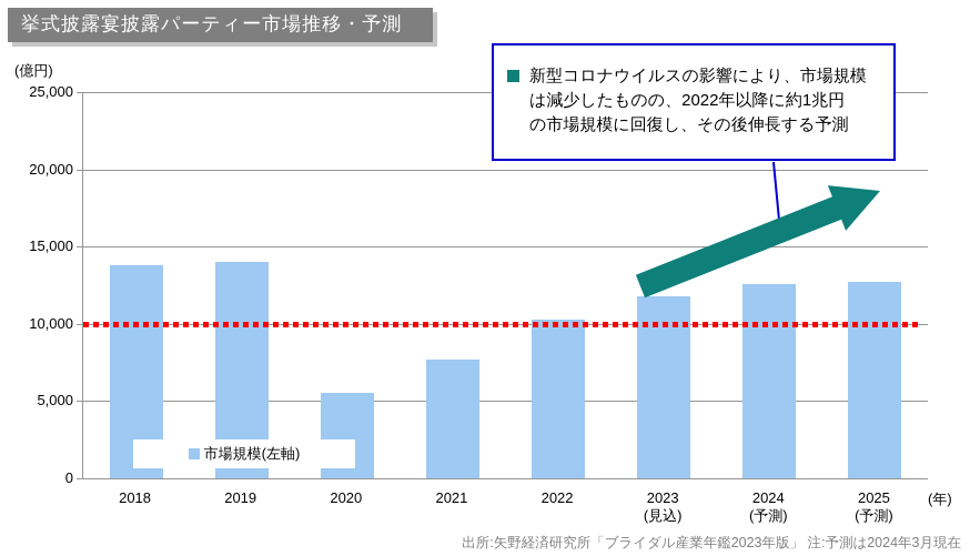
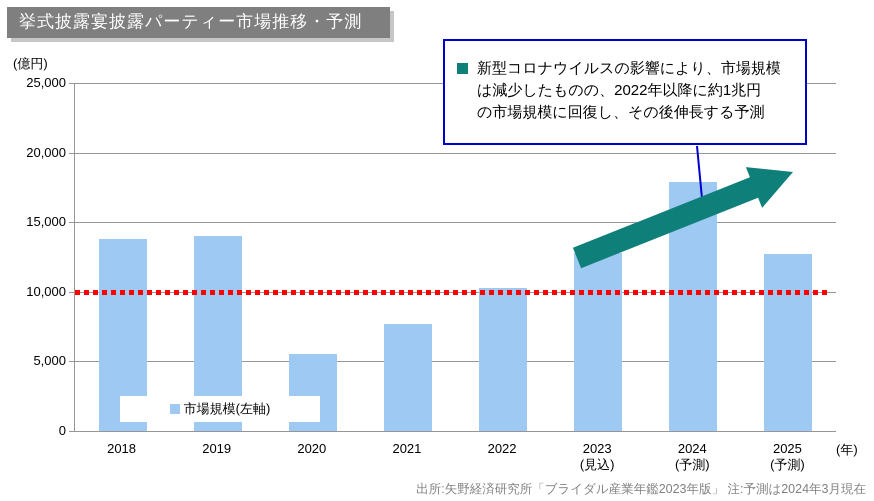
2023: 11800 -> 12800
2024: 12600 -> 17900
